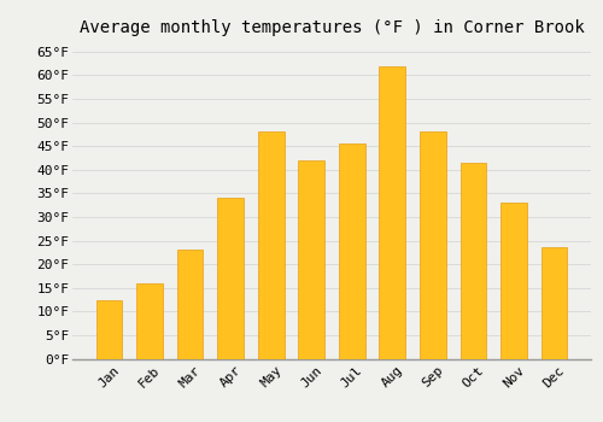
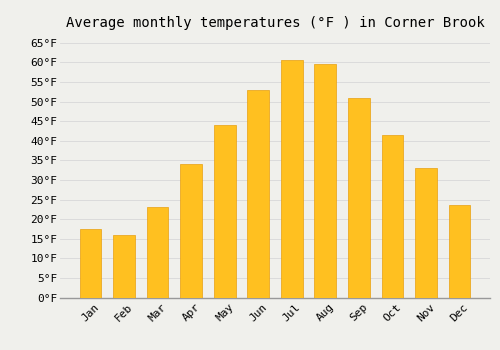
Jan: 12.5°F -> 17.5°F
May: 48.0°F -> 44.0°F
Jun: 42.0°F -> 53.0°F
Jul: 45.5°F -> 60.5°F
Aug: 62.0°F -> 59.5°F
Sep: 48.0°F -> 51.0°F
